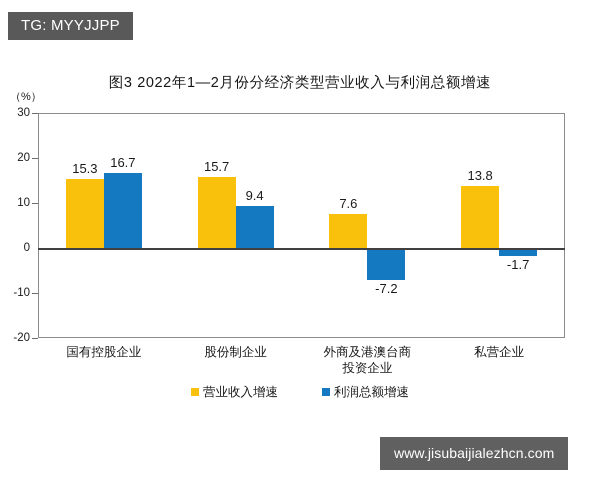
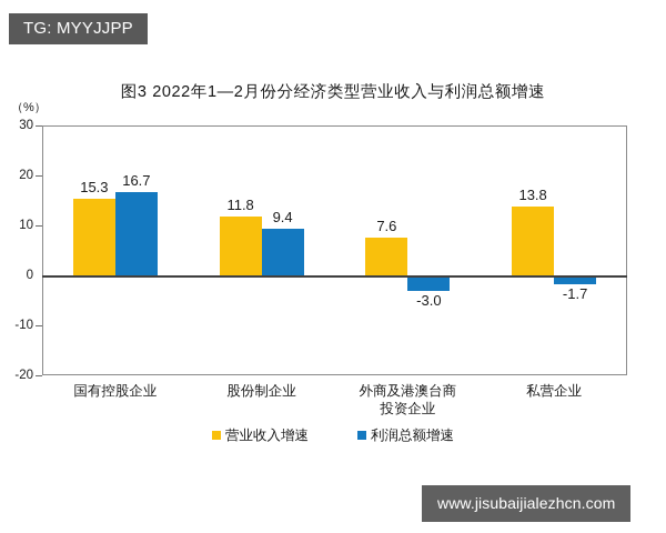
营业收入增速/股份制企业: 15.7 -> 11.8
利润总额增速/外商及港澳台商 投资企业: -7.2 -> -3.0
